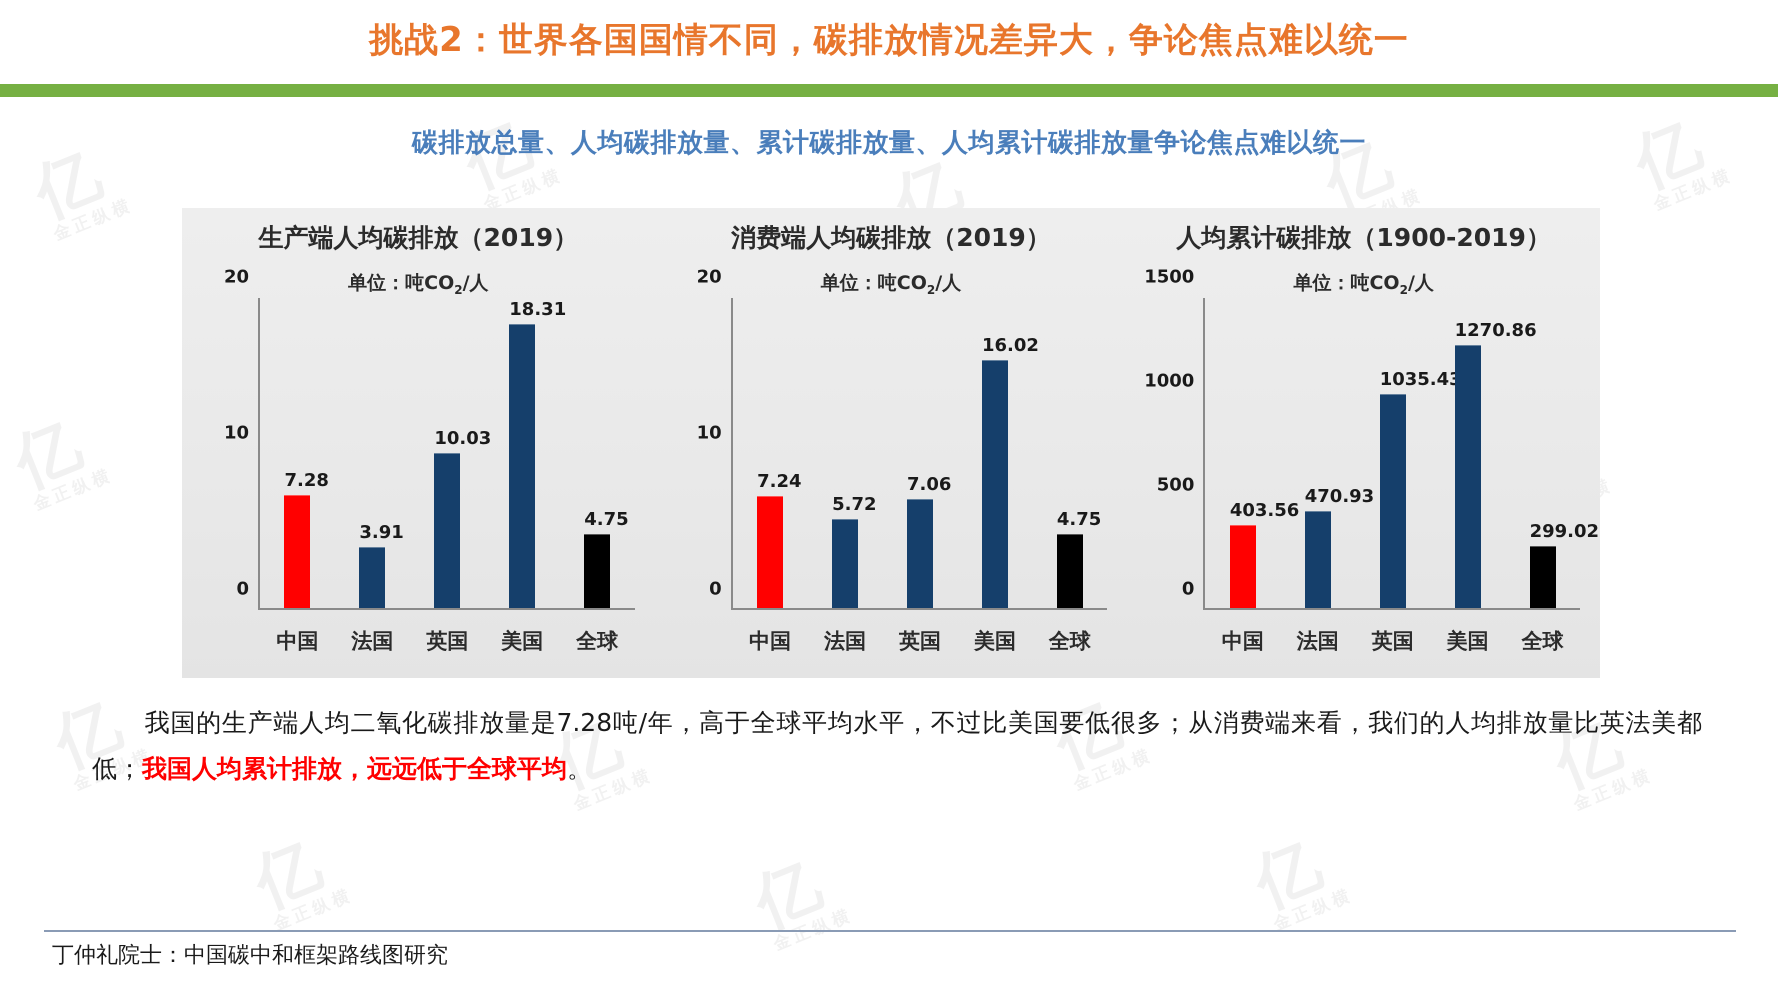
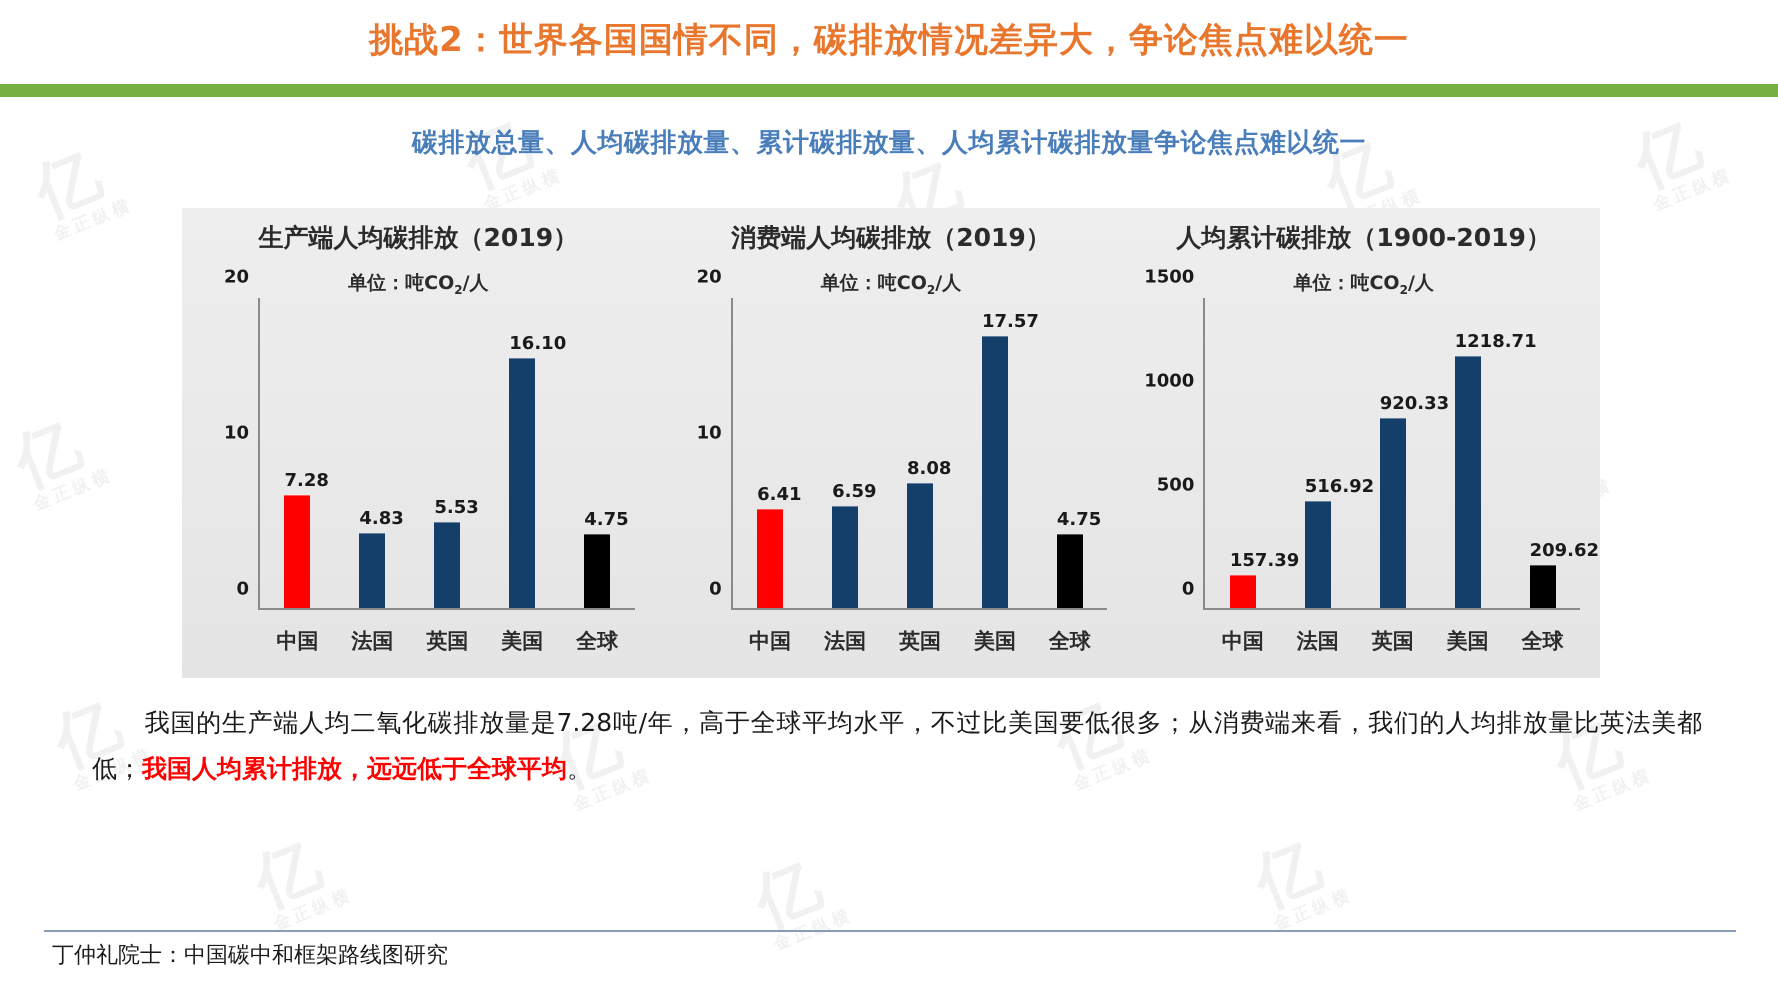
生产端人均碳排放（2019）/法国: 3.91 -> 4.83
生产端人均碳排放（2019）/英国: 10.03 -> 5.53
生产端人均碳排放（2019）/美国: 18.31 -> 16.10
消费端人均碳排放（2019）/中国: 7.24 -> 6.41
消费端人均碳排放（2019）/法国: 5.72 -> 6.59
消费端人均碳排放（2019）/英国: 7.06 -> 8.08
消费端人均碳排放（2019）/美国: 16.02 -> 17.57
人均累计碳排放（1900-2019）/中国: 403.56 -> 157.39
人均累计碳排放（1900-2019）/法国: 470.93 -> 516.92
人均累计碳排放（1900-2019）/英国: 1035.43 -> 920.33
人均累计碳排放（1900-2019）/美国: 1270.86 -> 1218.71
人均累计碳排放（1900-2019）/全球: 299.02 -> 209.62
